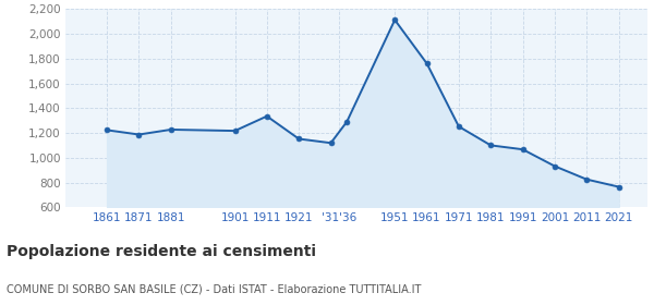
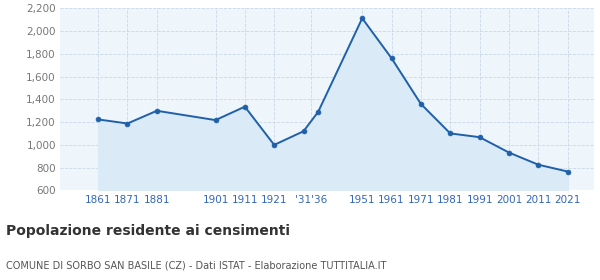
1881: 1,230 -> 1,300
1921: 1,150 -> 1,000
1971: 1,250 -> 1,360
